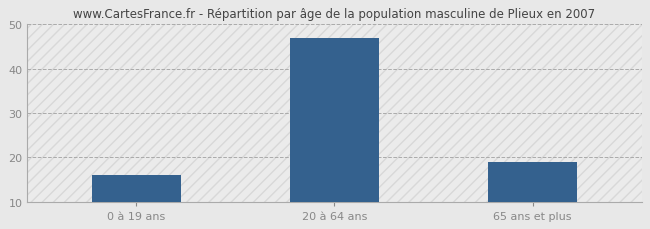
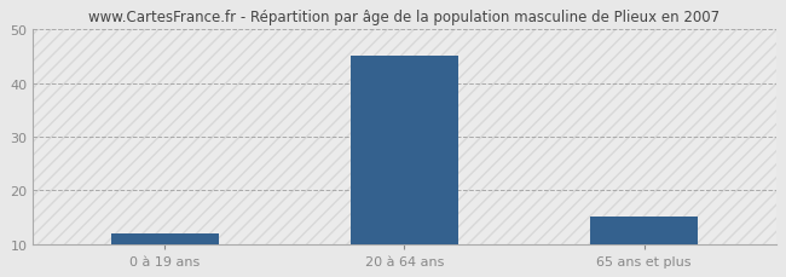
0 à 19 ans: 16 -> 12
20 à 64 ans: 47 -> 45
65 ans et plus: 19 -> 15
